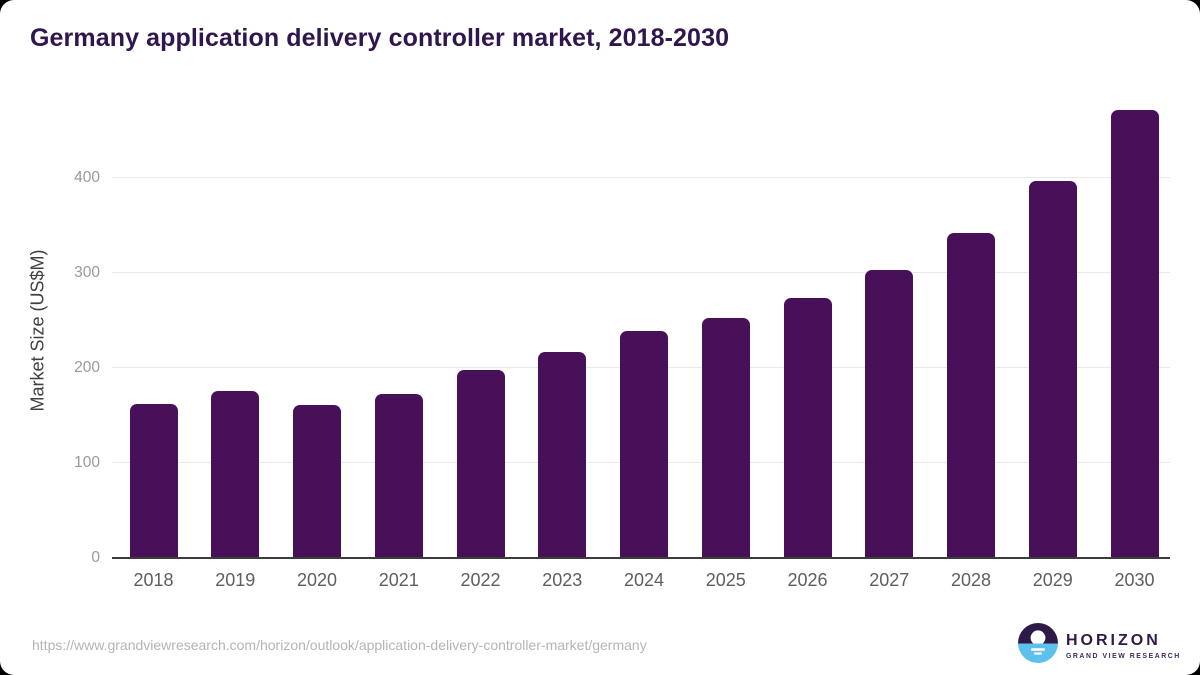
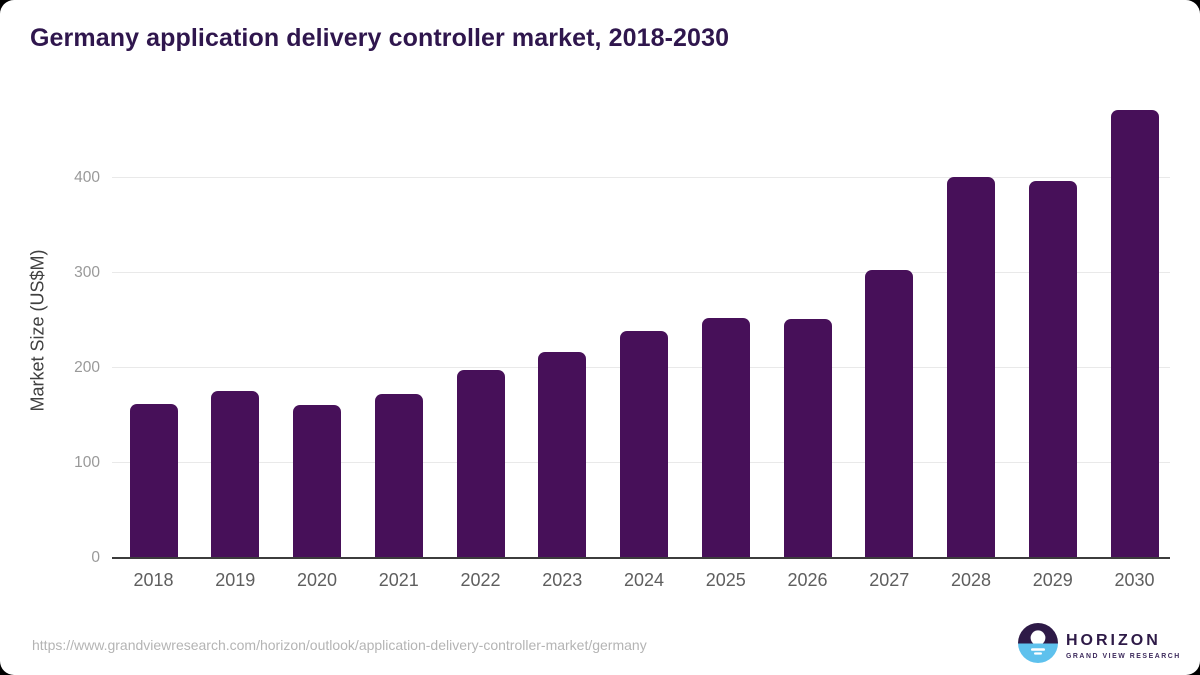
2026: 270 -> 250
2028: 340 -> 400
